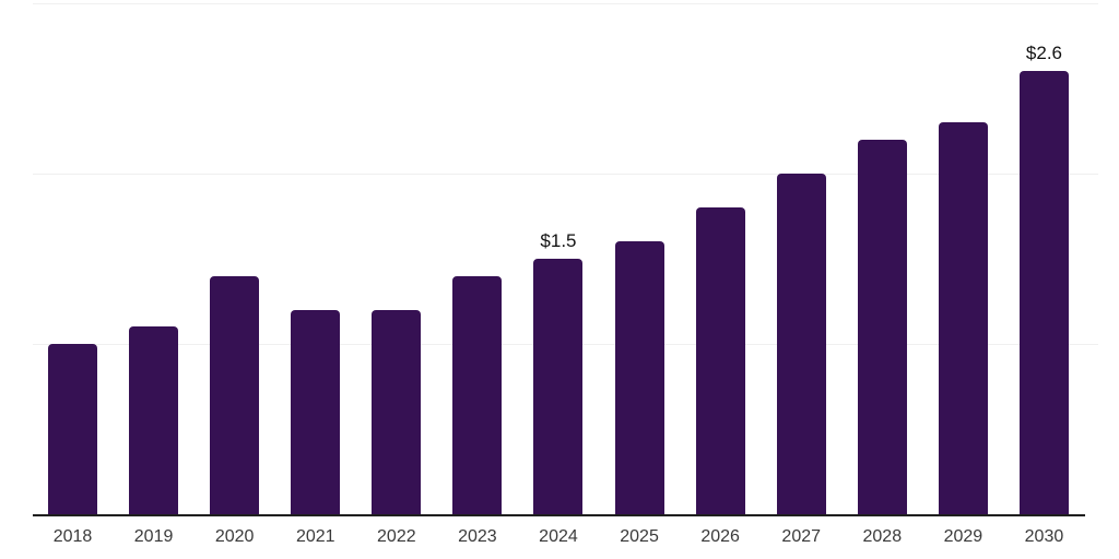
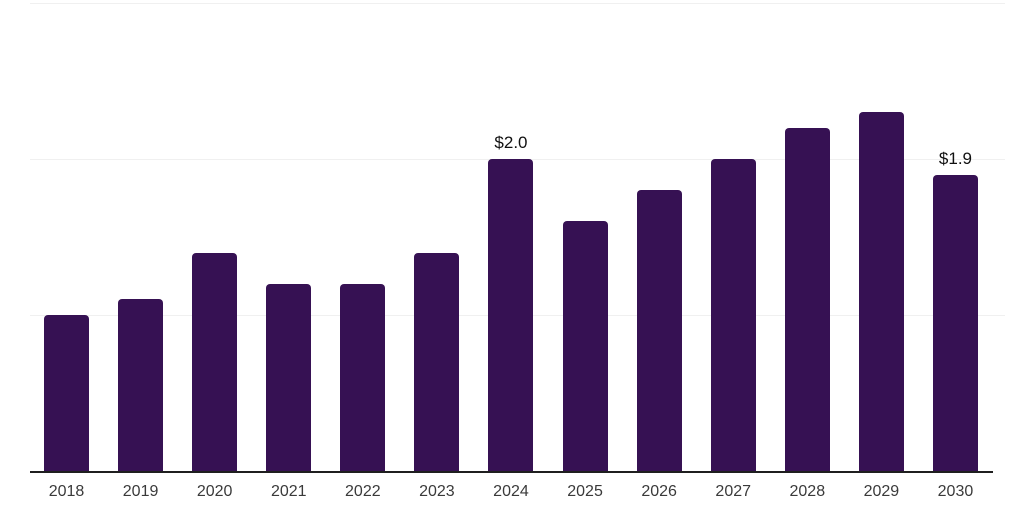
2024: $1.5 -> $2.0
2030: $2.6 -> $1.9
